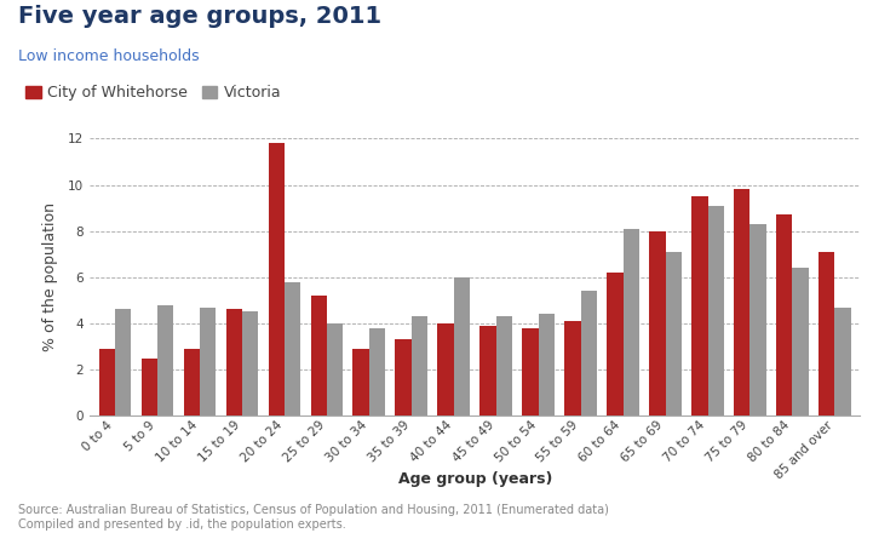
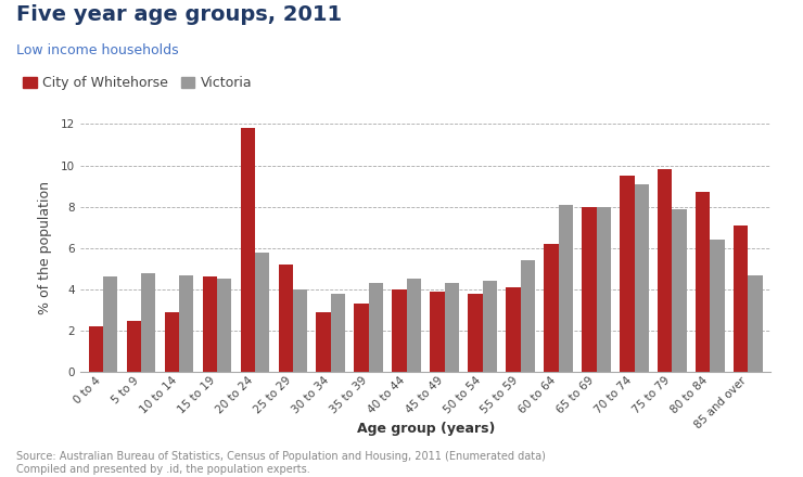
City of Whitehorse/0 to 4: 2.9 -> 2.2
Victoria/40 to 44: 6.0 -> 4.5
Victoria/65 to 69: 7.1 -> 8.0
Victoria/75 to 79: 8.3 -> 7.9
